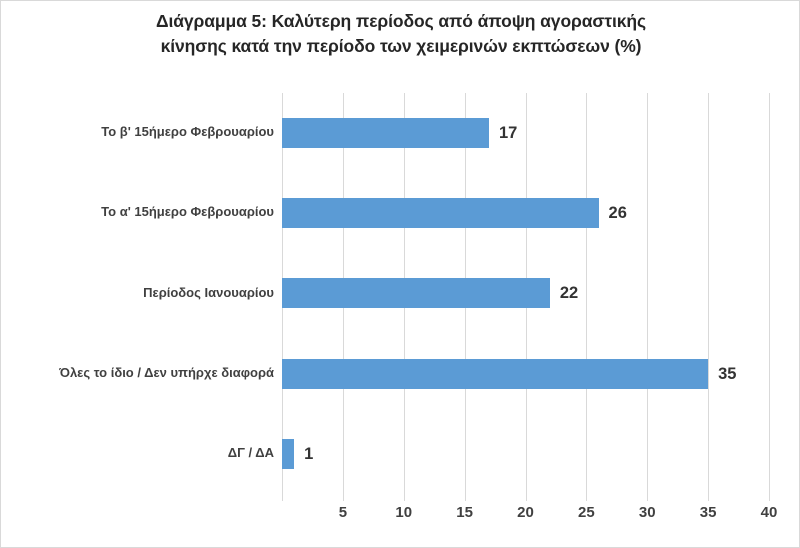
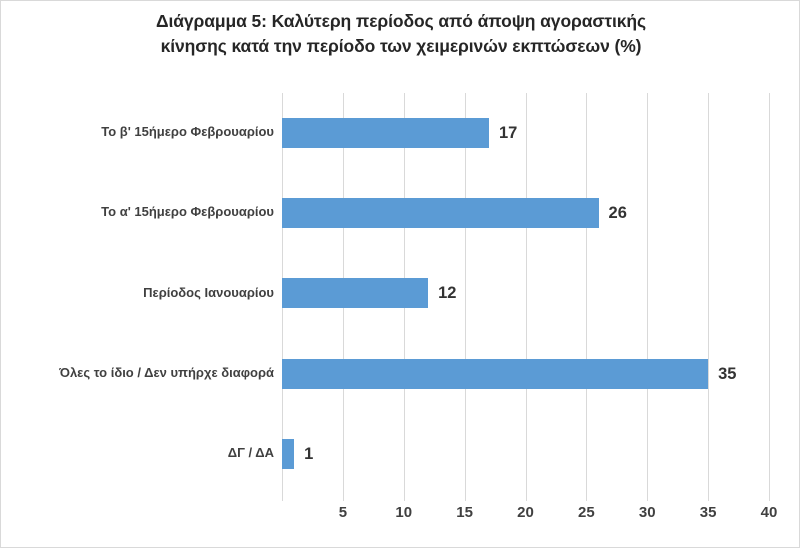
Περίοδος Ιανουαρίου: 22 -> 12
